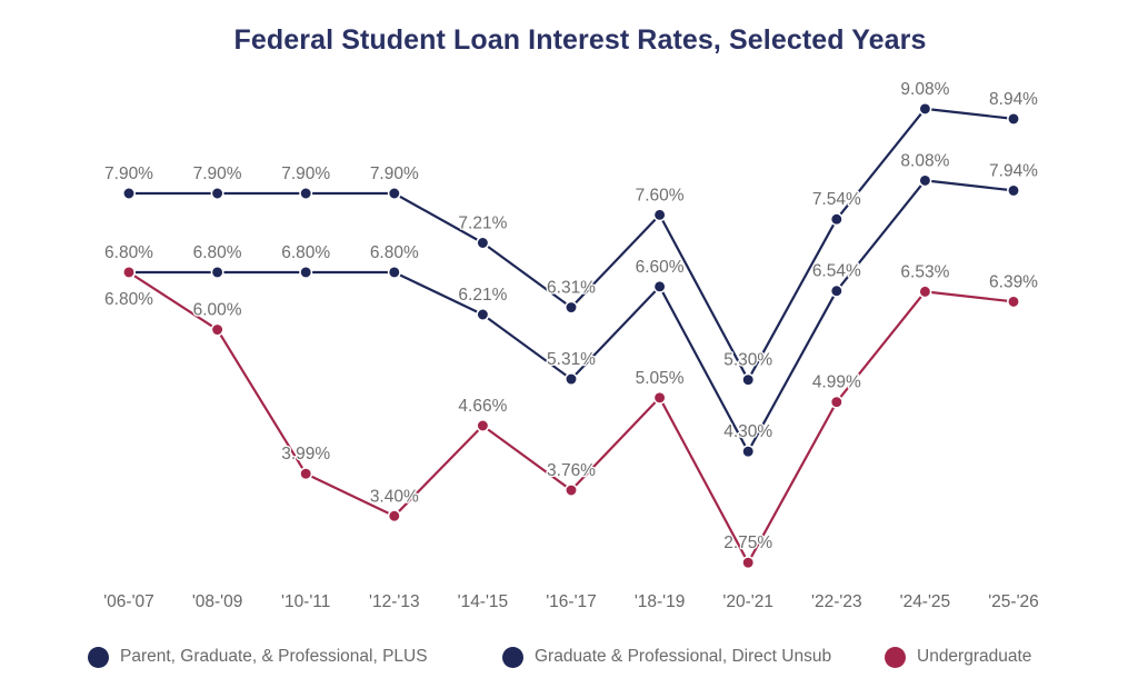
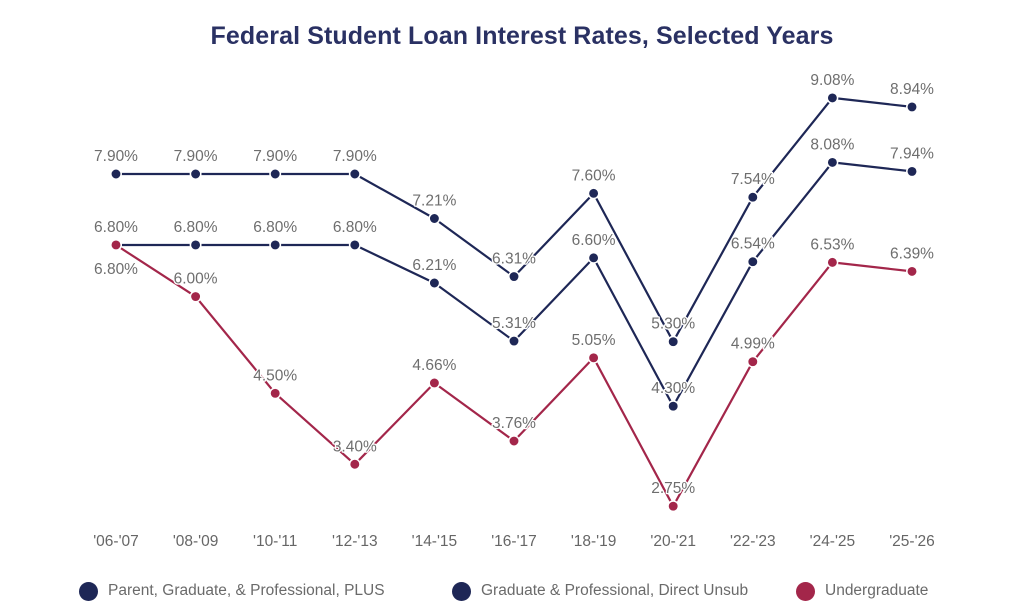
Undergraduate/'10-'11: 3.99% -> 4.50%
